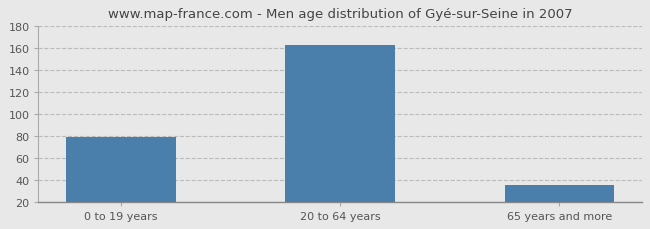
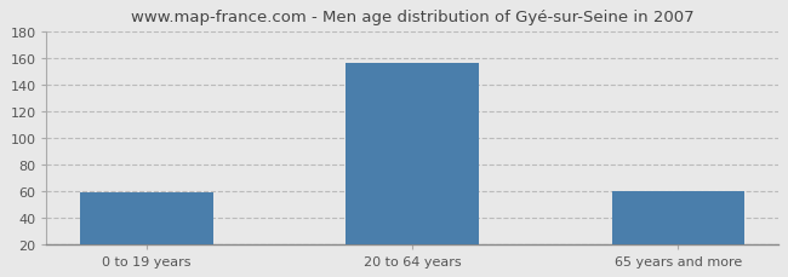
0 to 19 years: 79 -> 59
20 to 64 years: 162 -> 156
65 years and more: 35 -> 60
